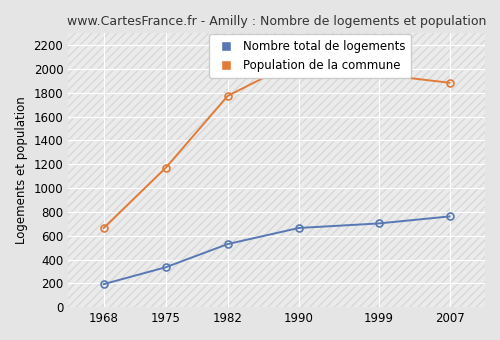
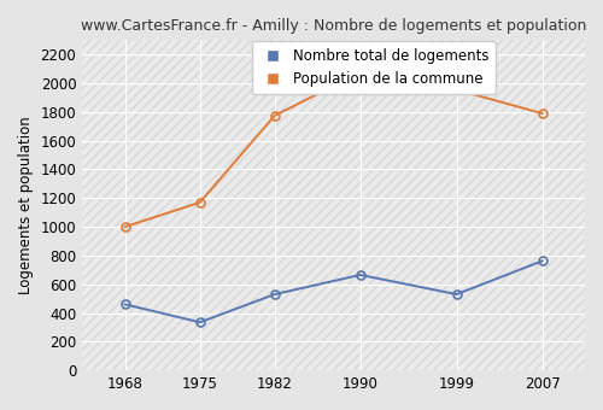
Nombre total de logements/1968: 190 -> 460
Population de la commune/1968: 660 -> 1000
Nombre total de logements/1999: 700 -> 530
Population de la commune/2007: 1880 -> 1790
